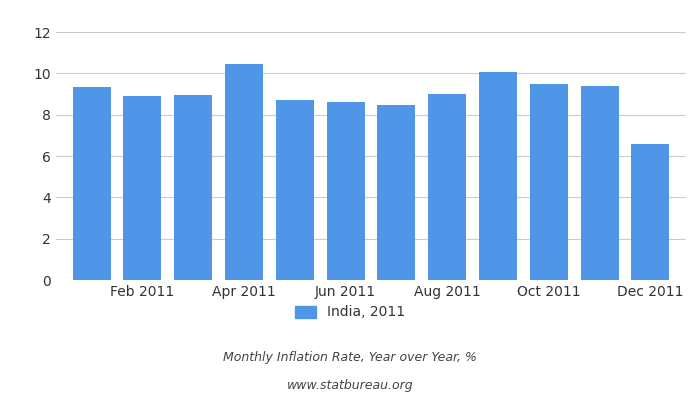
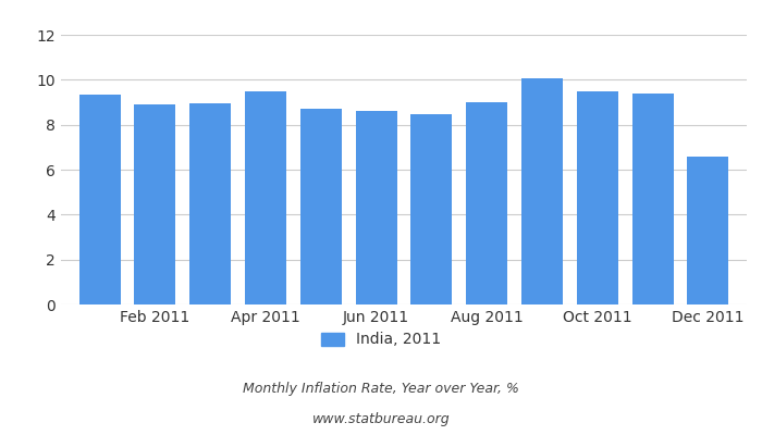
Apr 2011: 10.45 -> 9.47
